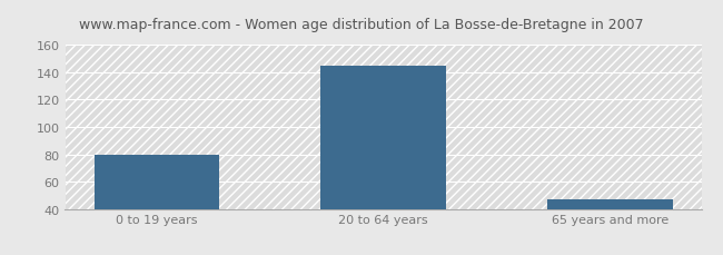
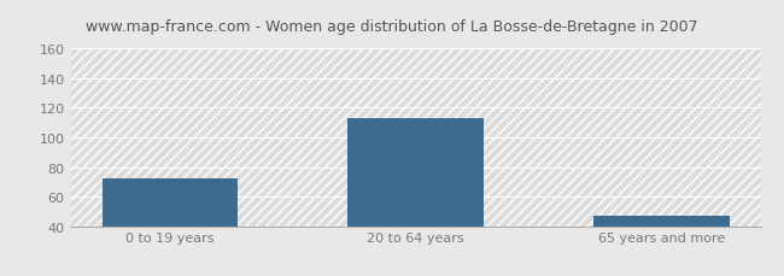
0 to 19 years: 80 -> 72
20 to 64 years: 145 -> 113
